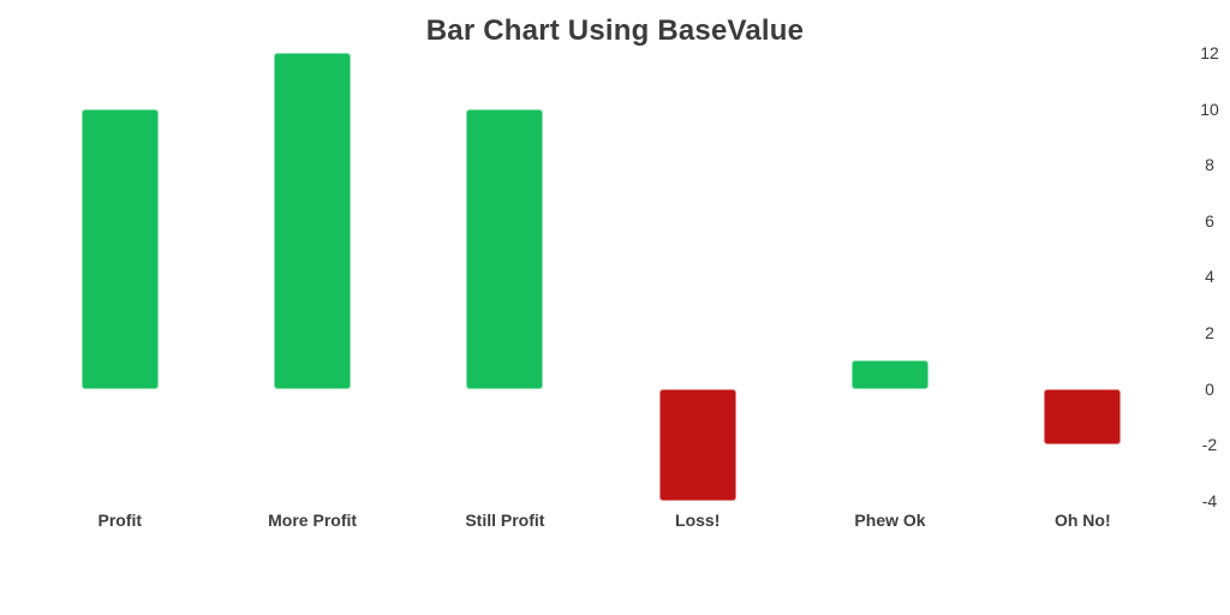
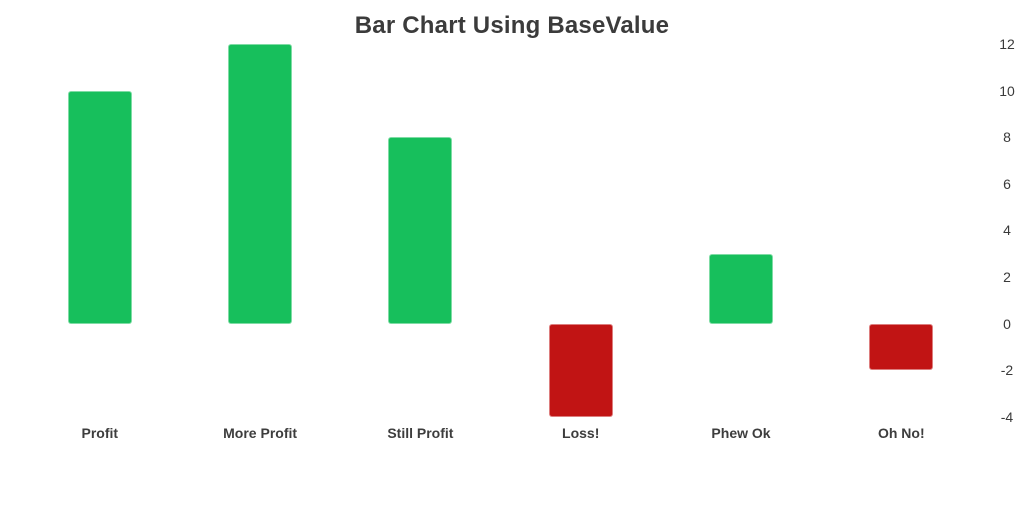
Still Profit: 10 -> 8
Phew Ok: 1 -> 3
